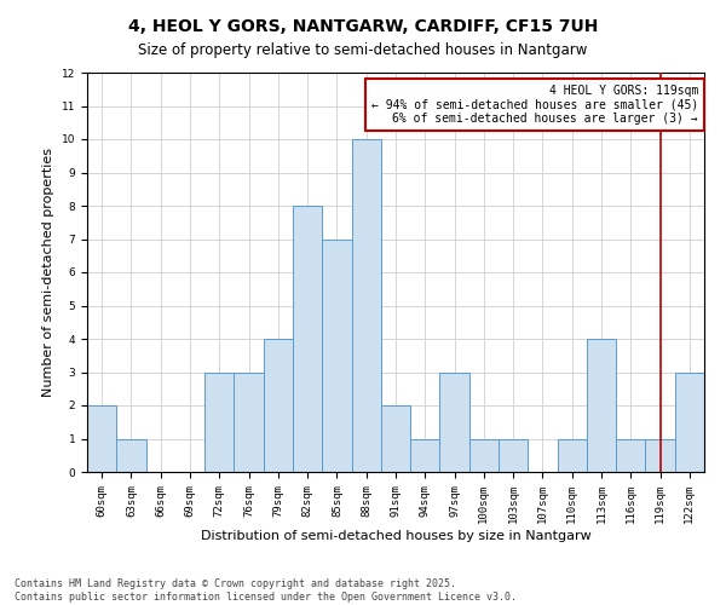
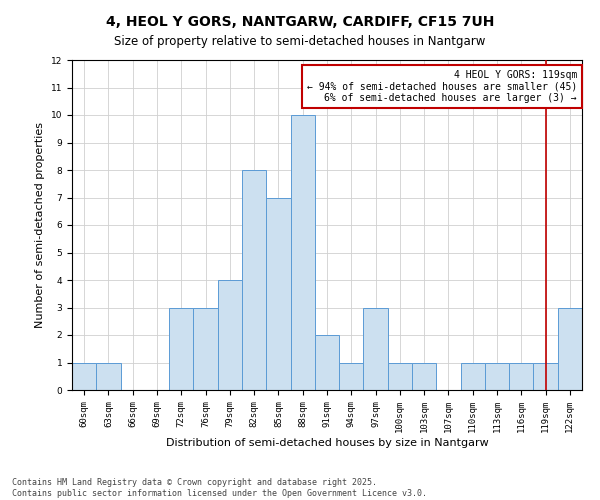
60sqm: 2 -> 1
113sqm: 4 -> 1
